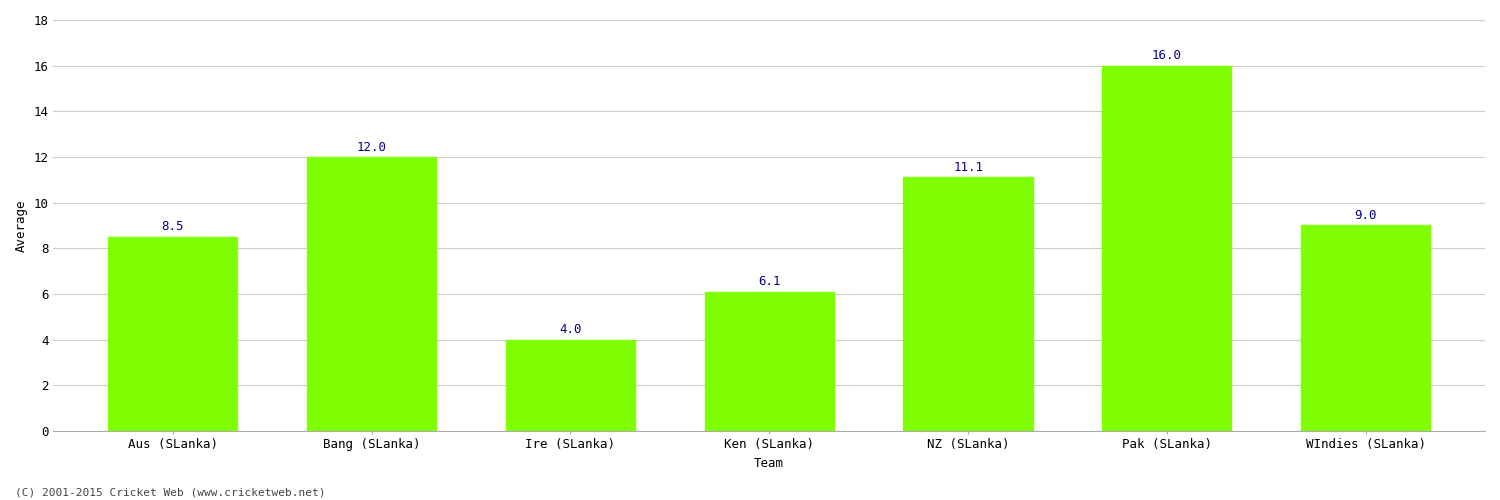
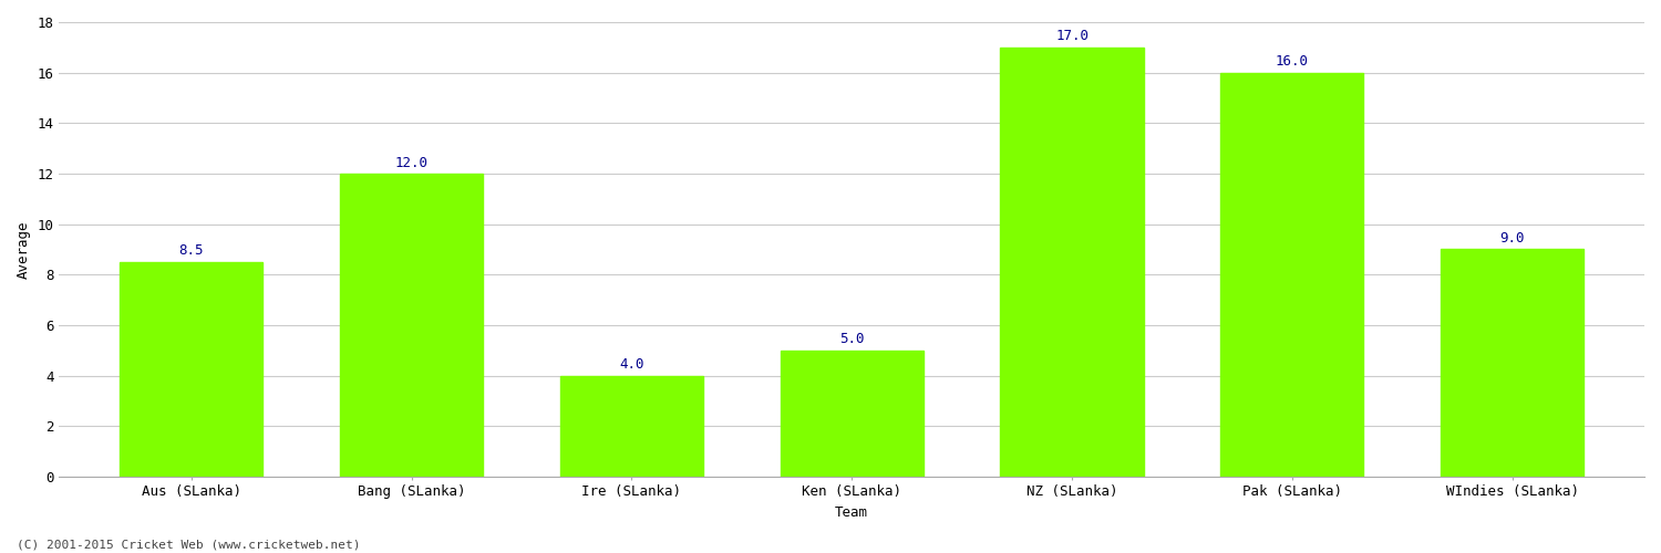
Ken (SLanka): 6.1 -> 5.0
NZ (SLanka): 11.1 -> 17.0
